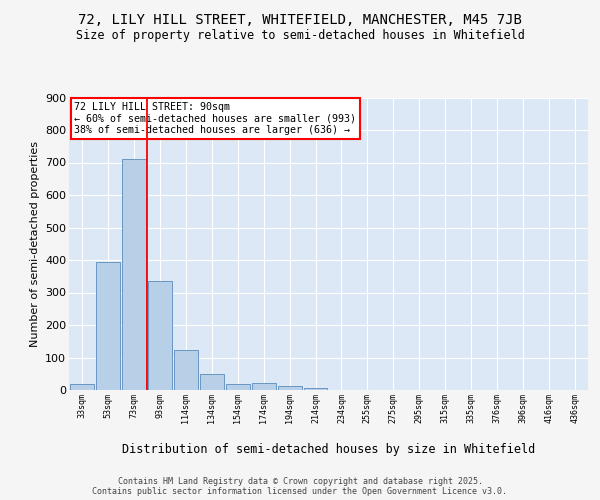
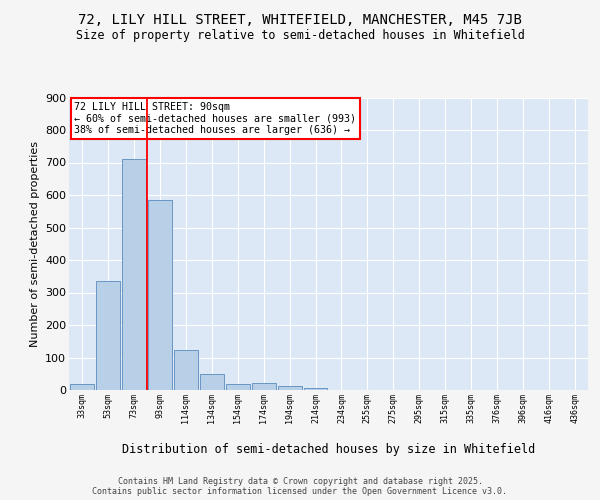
53sqm: 393 -> 335
93sqm: 335 -> 585
